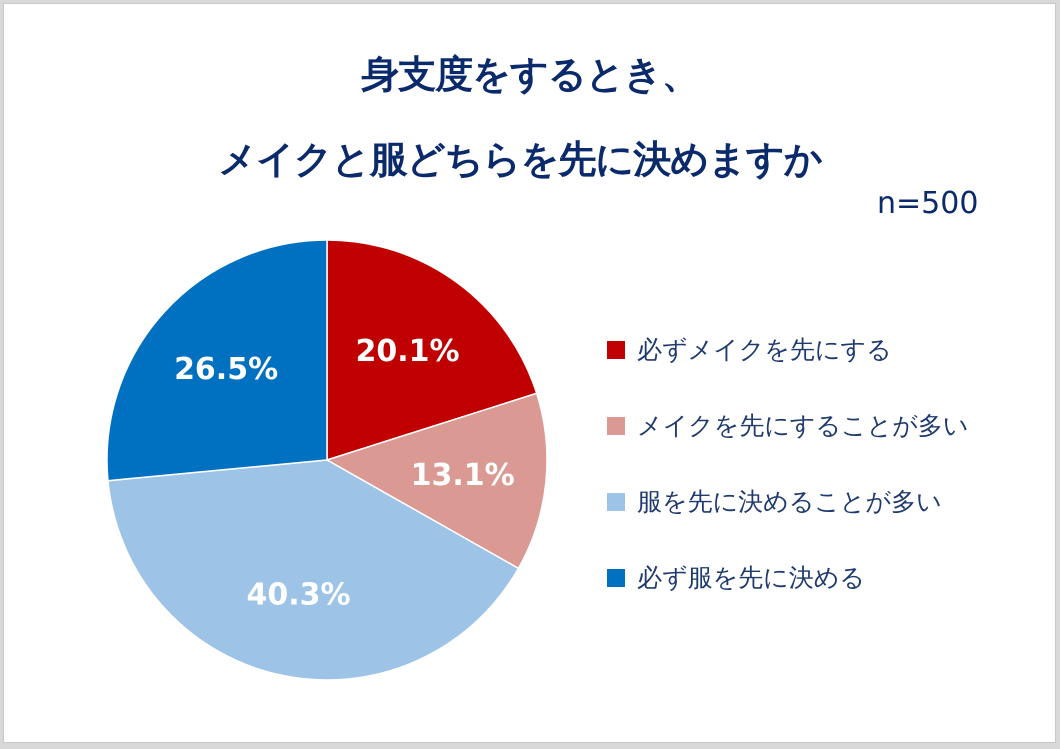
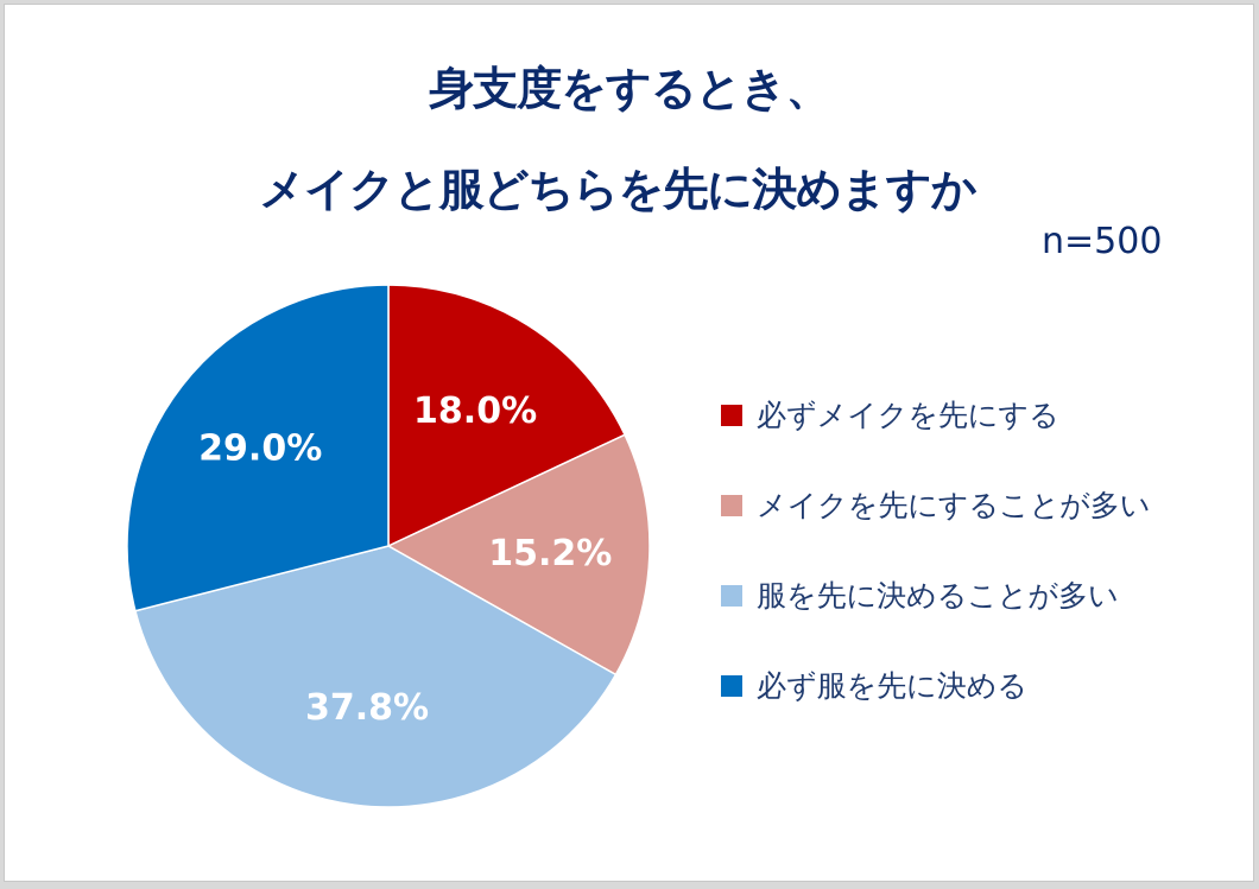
必ずメイクを先にする: 20.1% -> 18.0%
メイクを先にすることが多い: 13.1% -> 15.2%
服を先に決めることが多い: 40.3% -> 37.8%
必ず服を先に決める: 26.5% -> 29.0%
